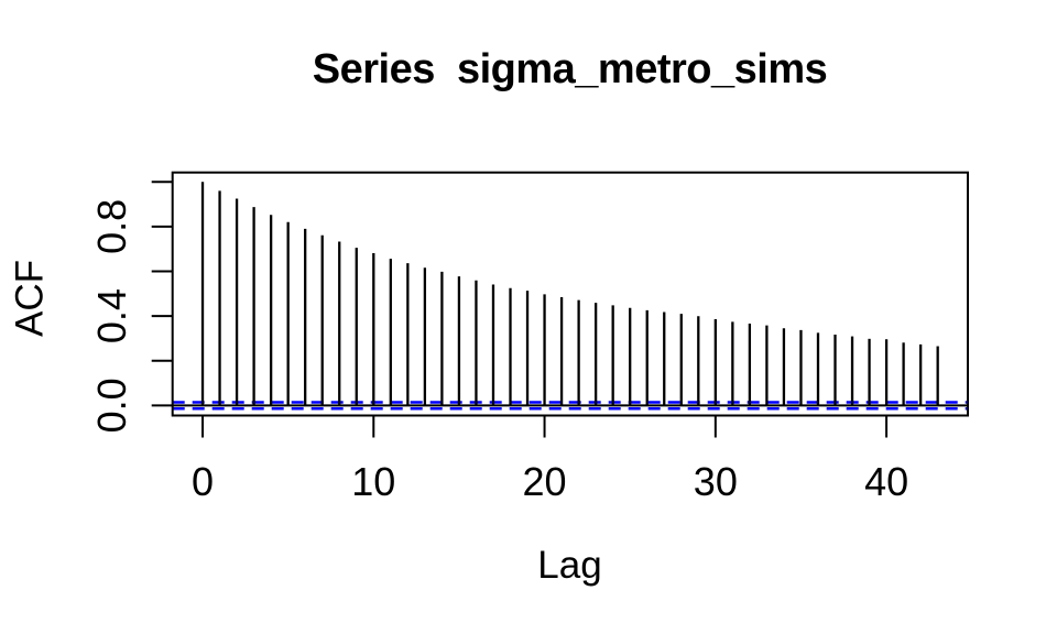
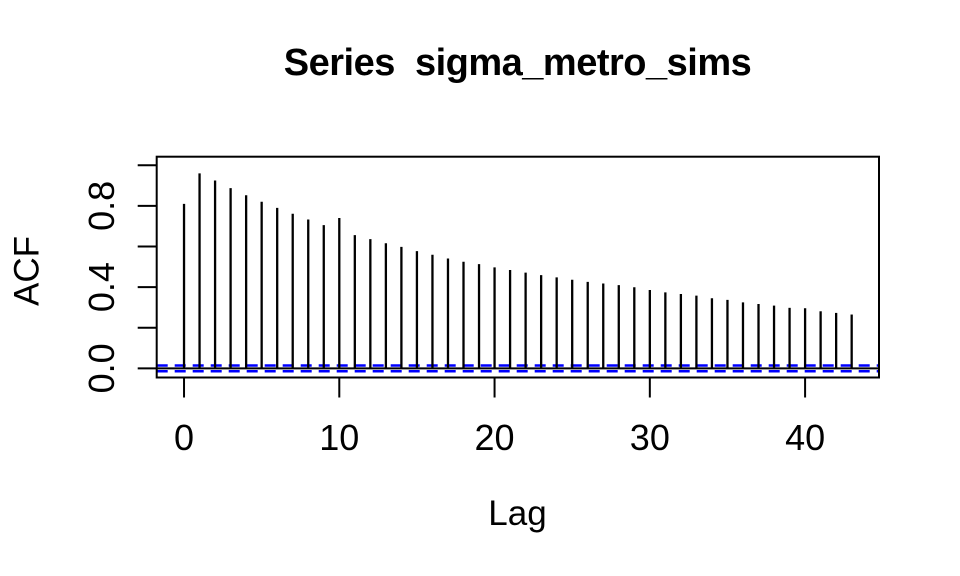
0: 1.00 -> 0.81
10: 0.68 -> 0.74
